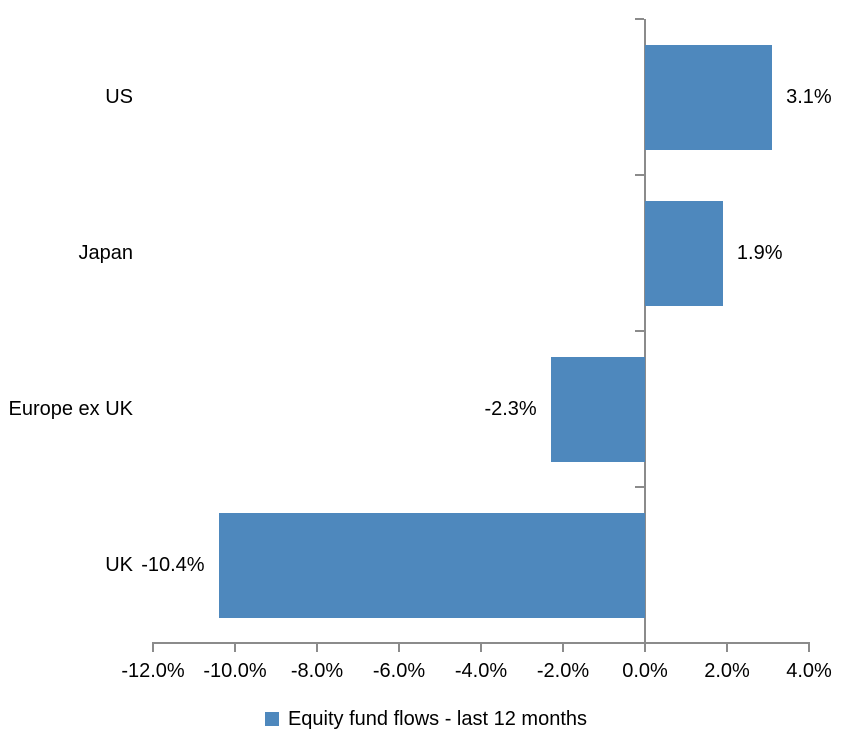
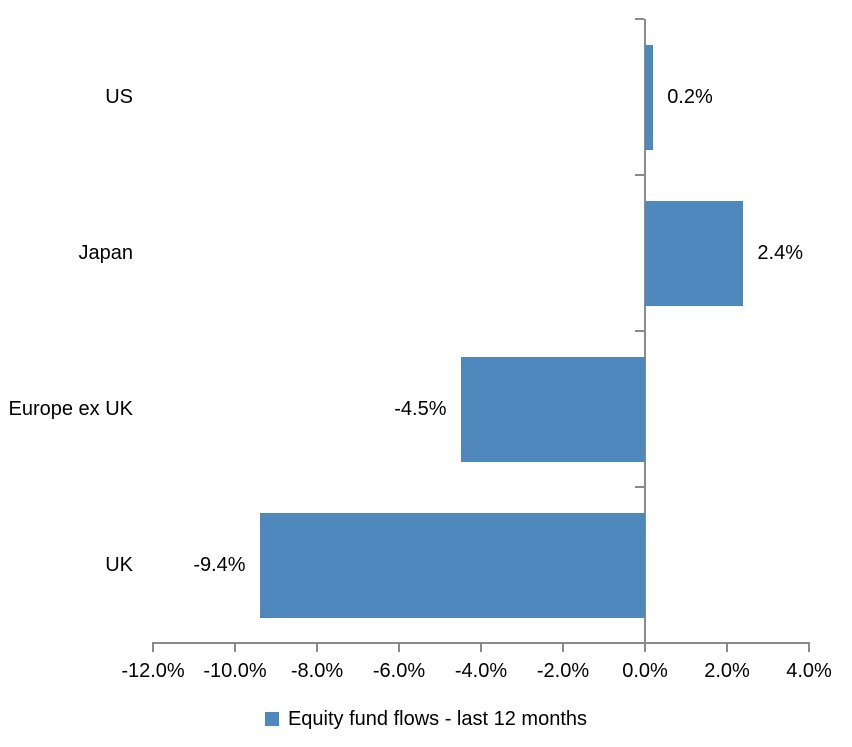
US: 3.1% -> 0.2%
Japan: 1.9% -> 2.4%
Europe ex UK: -2.3% -> -4.5%
UK: -10.4% -> -9.4%
